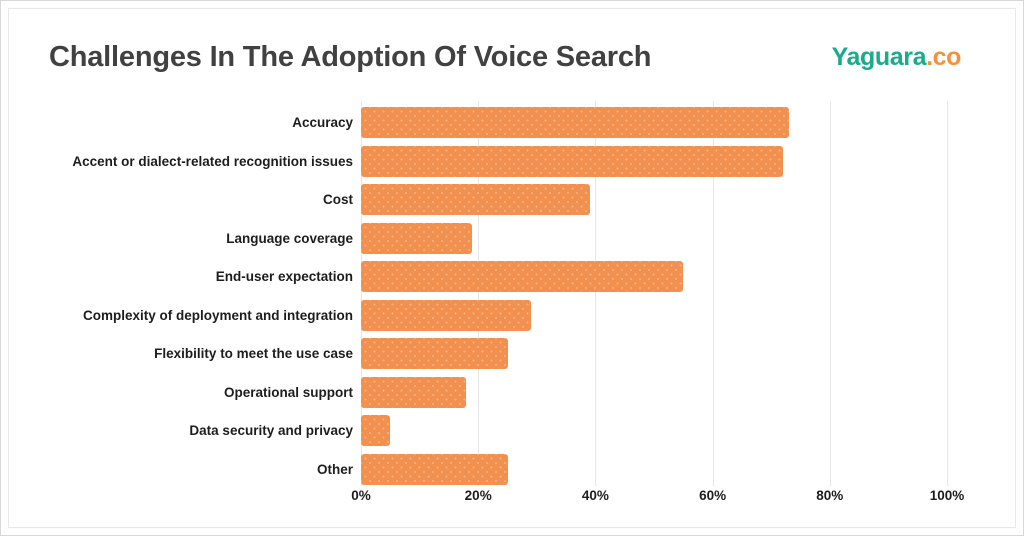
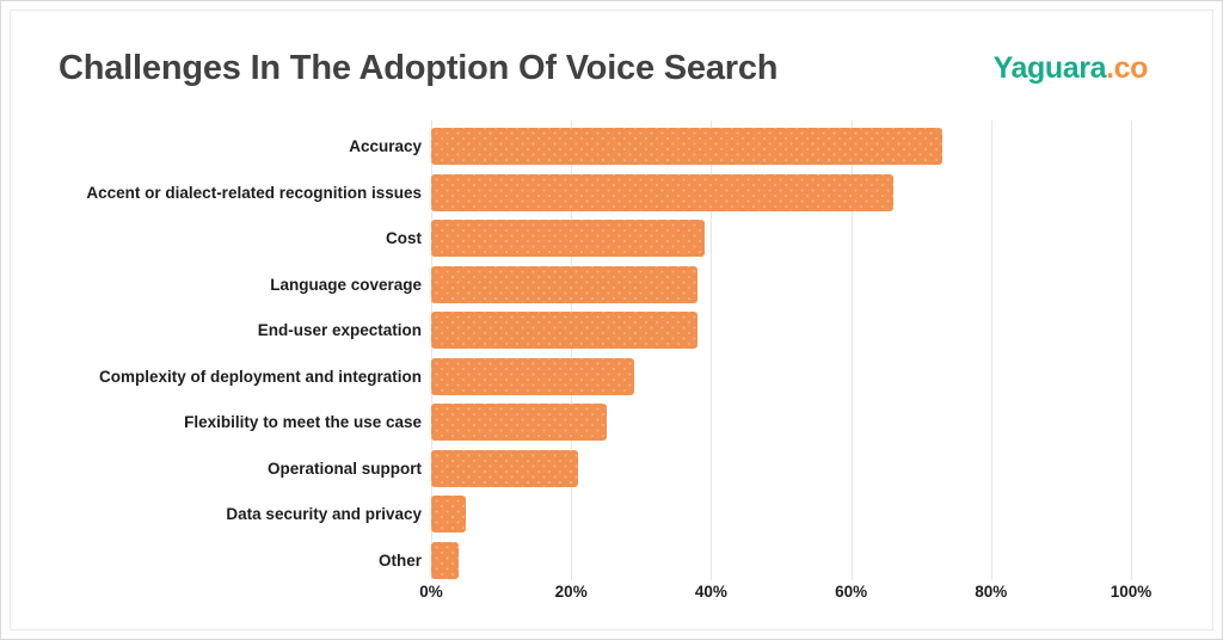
Accent or dialect-related recognition issues: 72% -> 66%
Language coverage: 19% -> 38%
End-user expectation: 55% -> 38%
Operational support: 18% -> 21%
Other: 25% -> 4%
